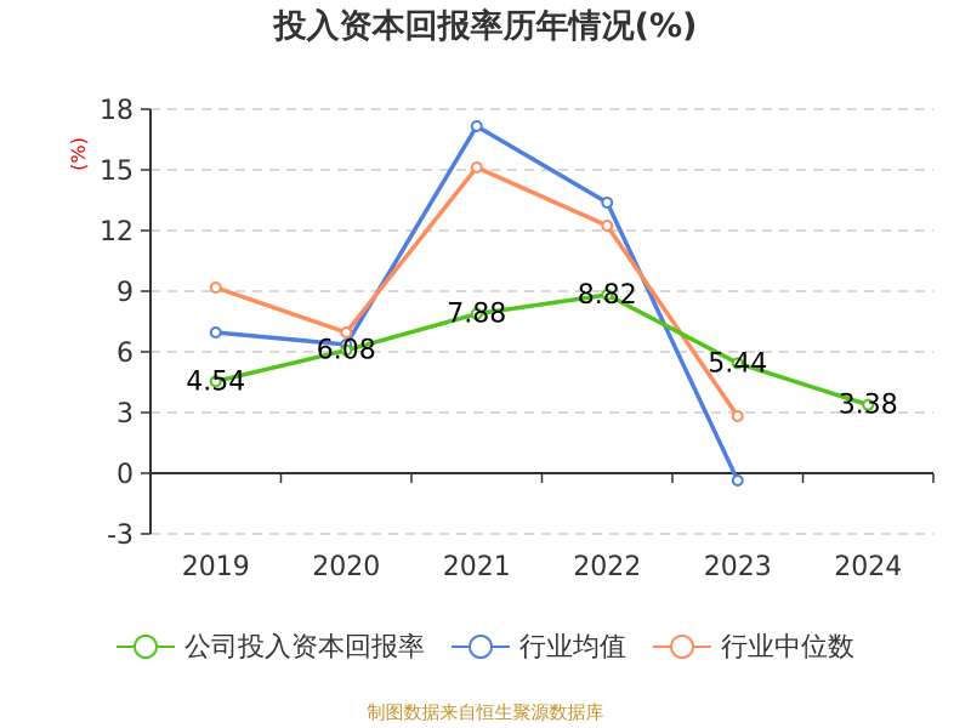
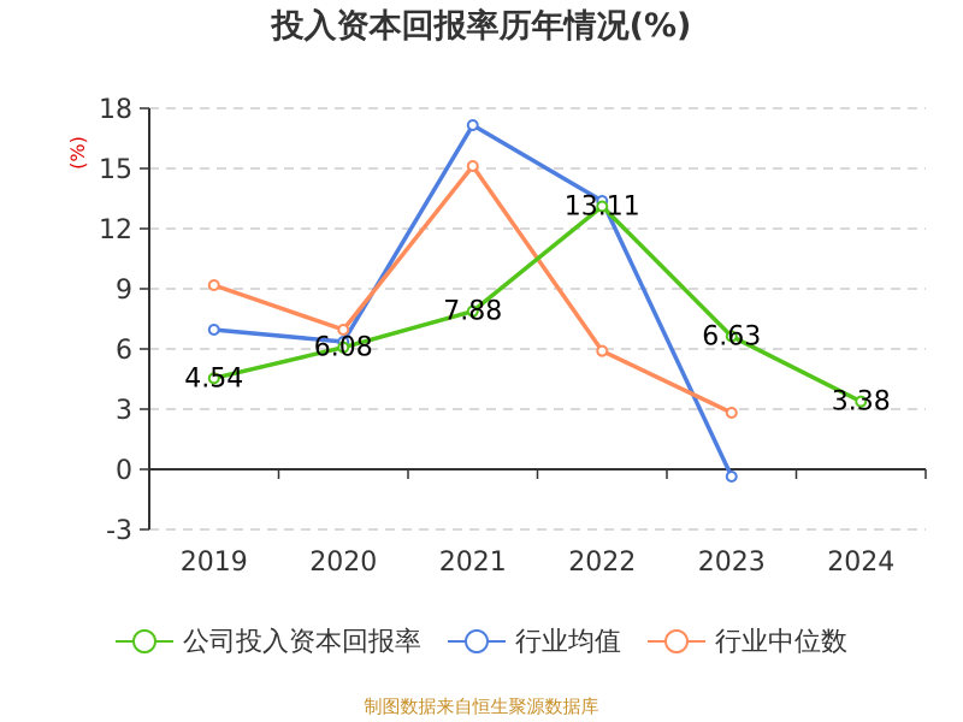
公司投入资本回报率/2022: 8.82 -> 13.11
行业中位数/2022: 12.2 -> 5.9
公司投入资本回报率/2023: 5.44 -> 6.63
